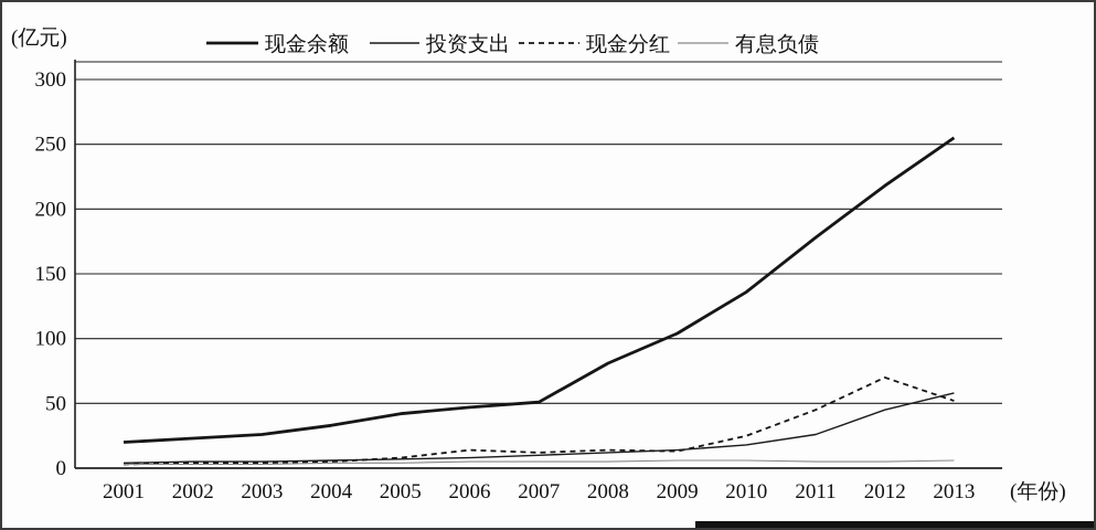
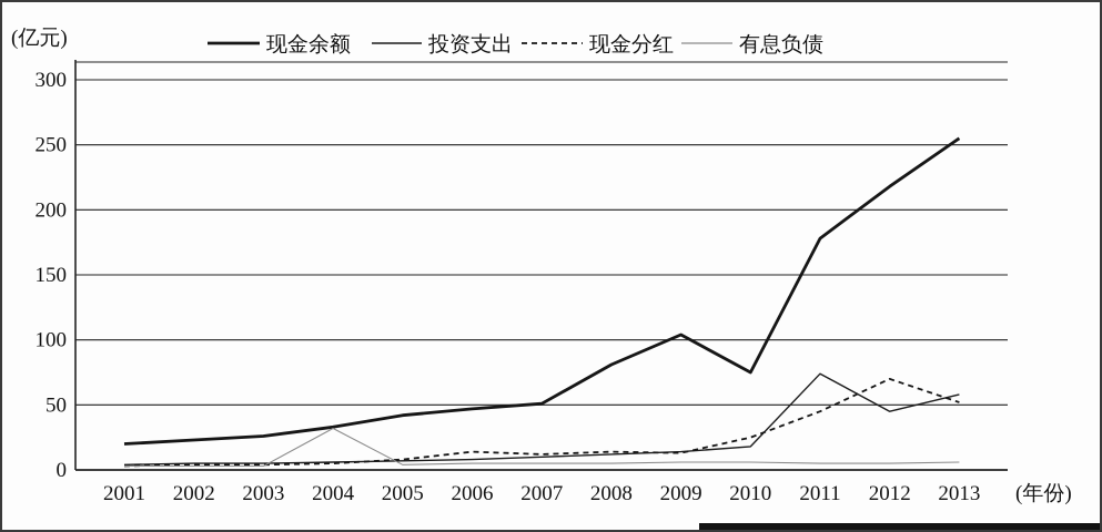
有息负债/2004: 4 -> 32
现金余额/2010: 136 -> 75
投资支出/2011: 26 -> 74
